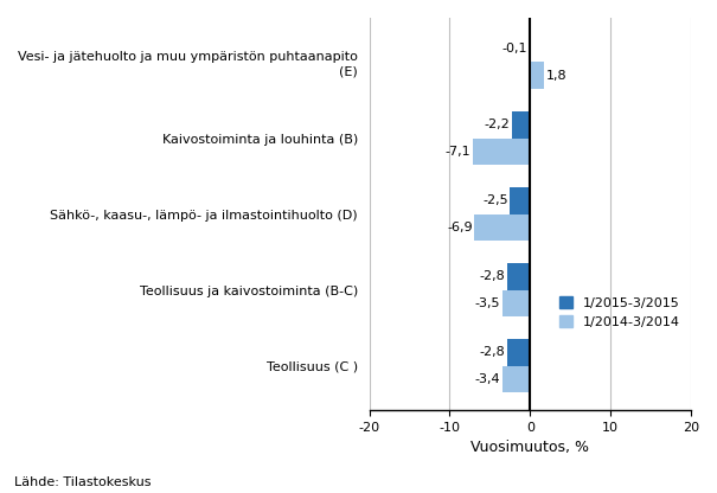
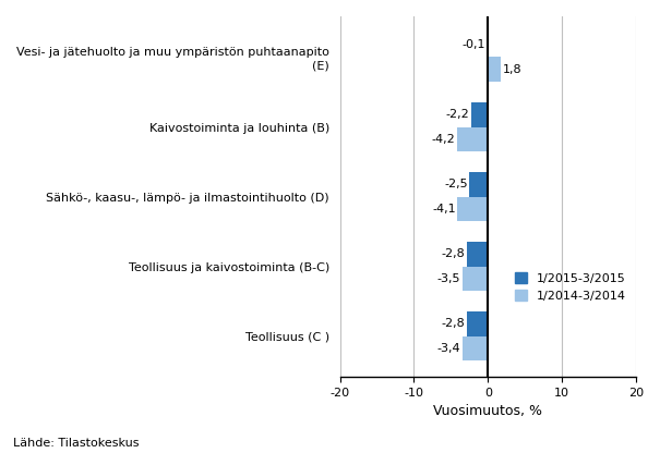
1/2014-3/2014/Kaivostoiminta ja louhinta (B): -7,1 -> -4,2
1/2014-3/2014/Sähkö-, kaasu-, lämpö- ja ilmastointihuolto (D): -6,9 -> -4,1
